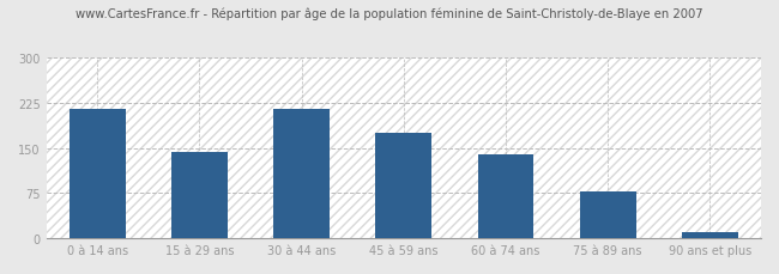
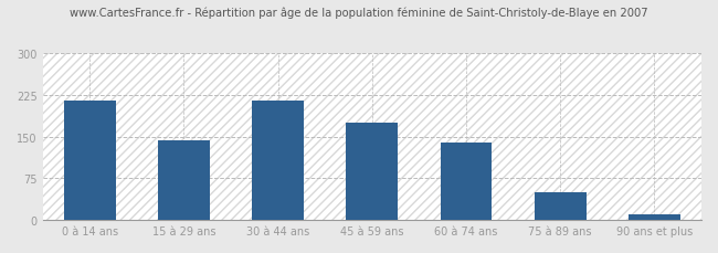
75 à 89 ans: 78 -> 50
